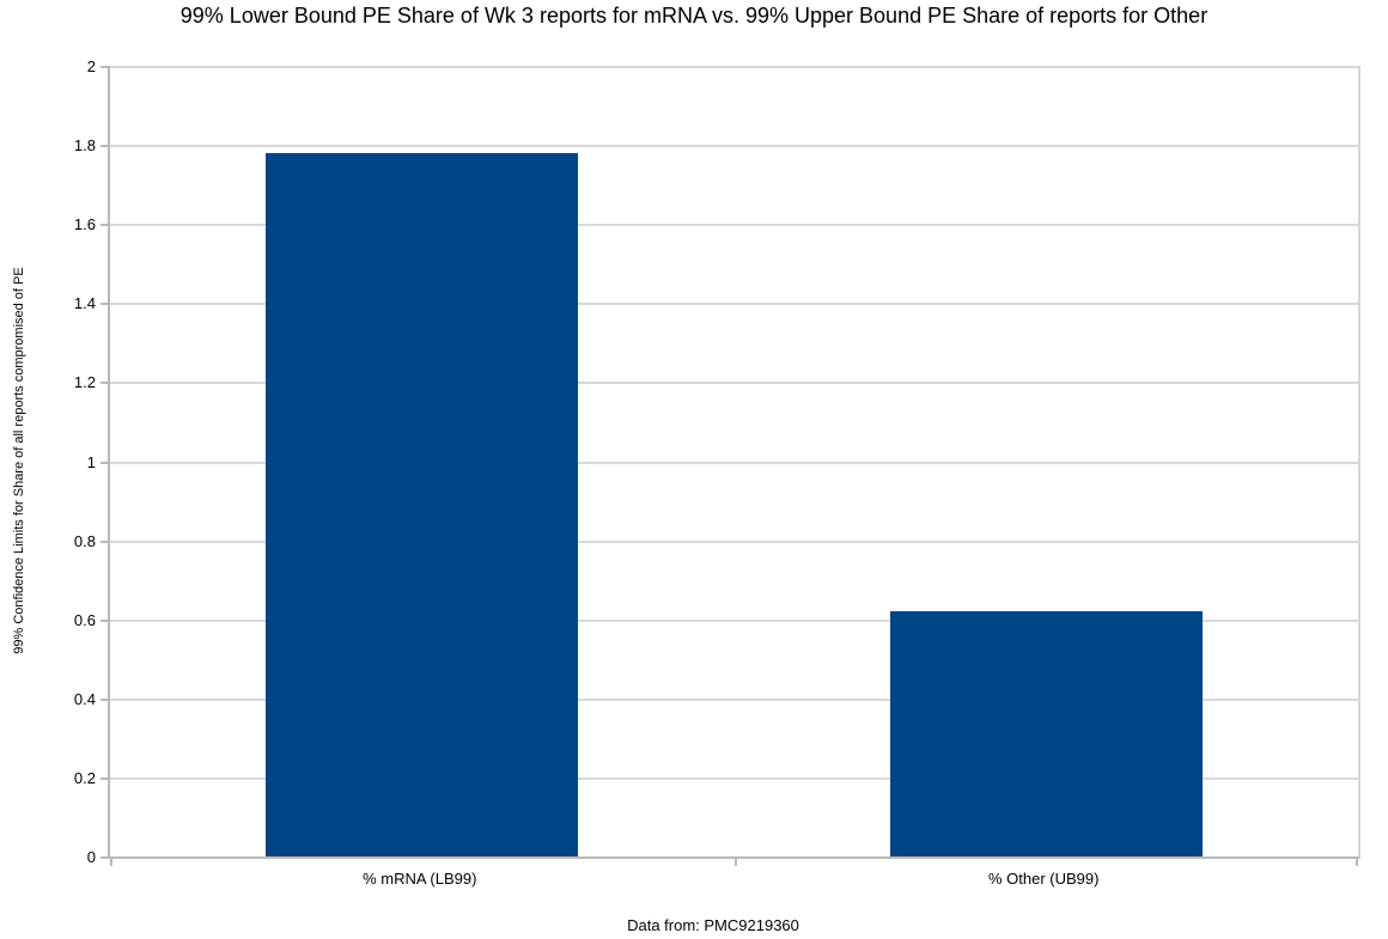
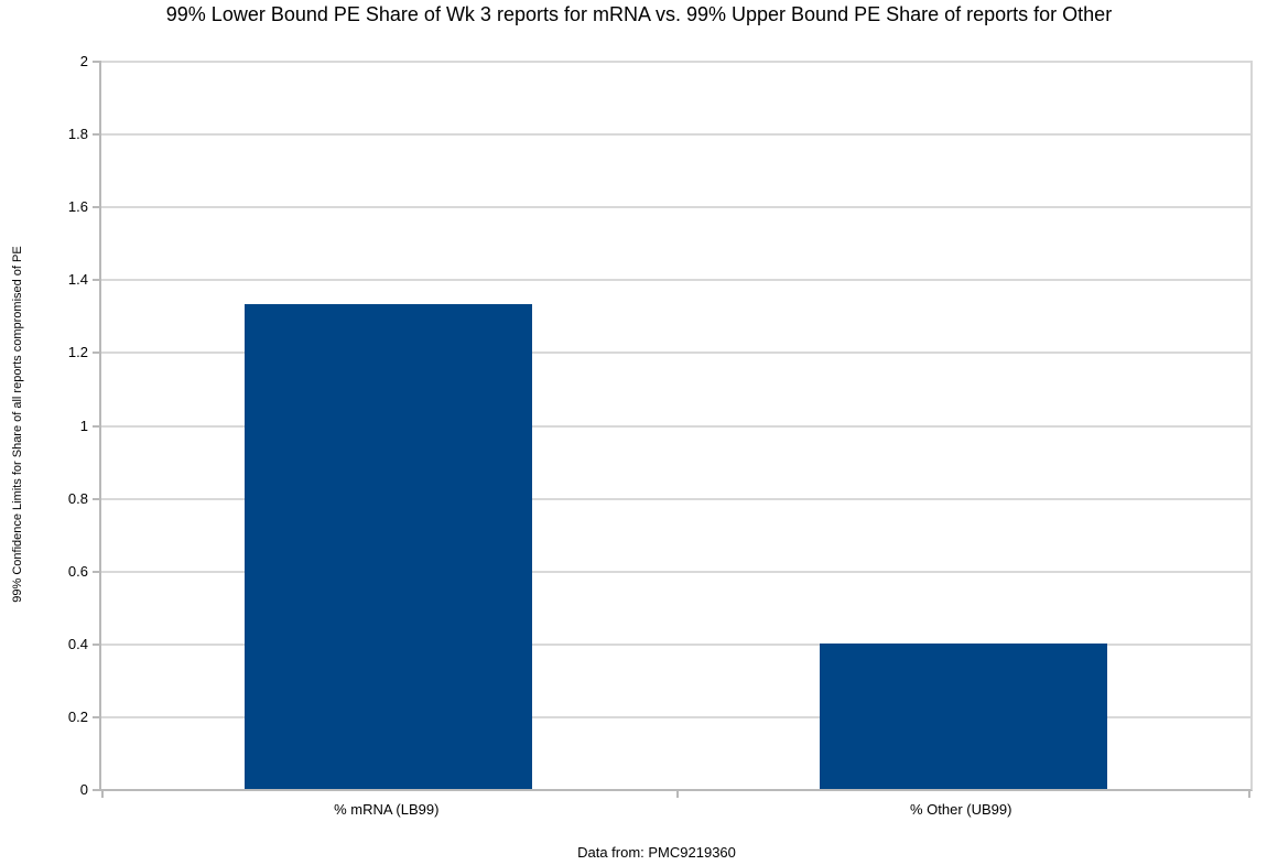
% mRNA (LB99): 1.78 -> 1.33
% Other (UB99): 0.62 -> 0.40
